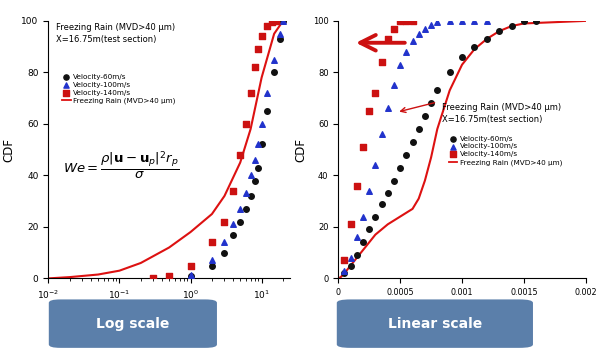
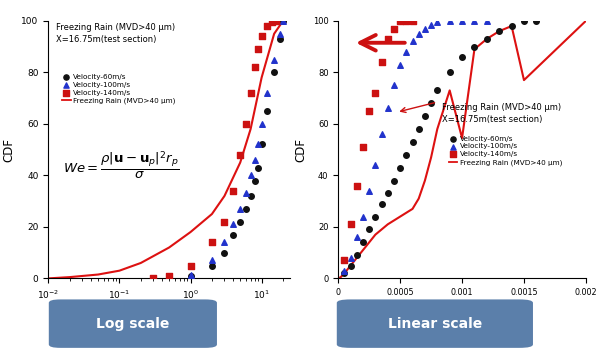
Freezing Rain (MVD>40 μm)/0.001: 83.0 -> 54.5
Freezing Rain (MVD>40 μm)/0.0015: 99.0 -> 77.0
